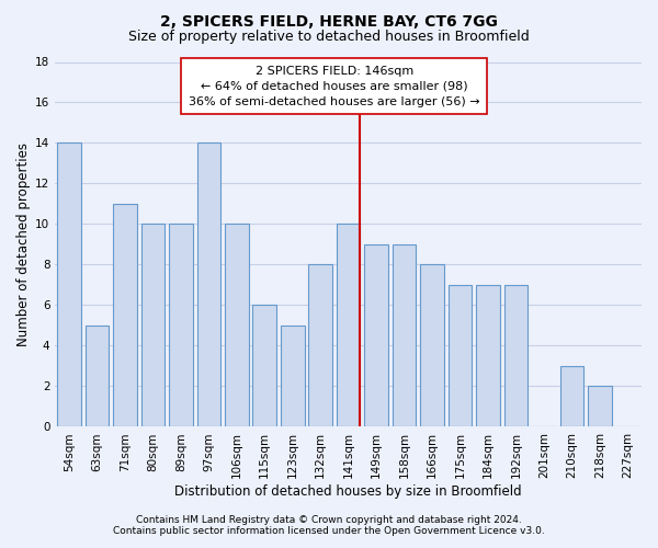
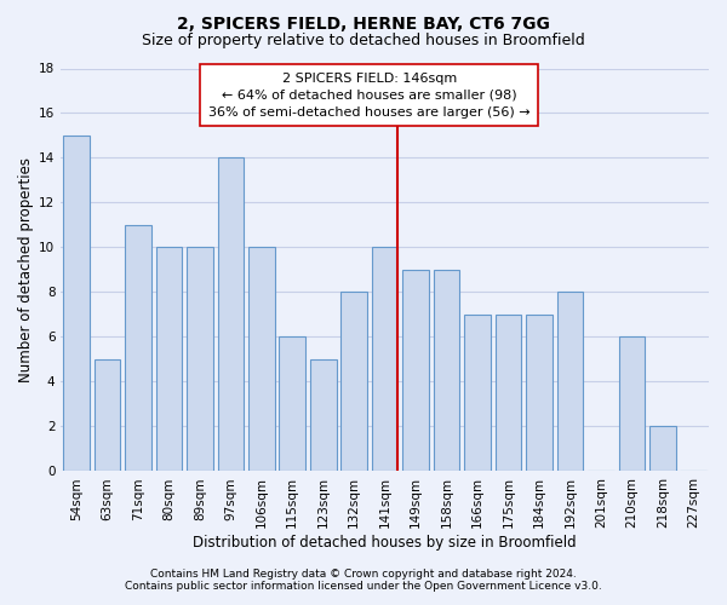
54sqm: 14 -> 15
166sqm: 8 -> 7
192sqm: 7 -> 8
210sqm: 3 -> 6
